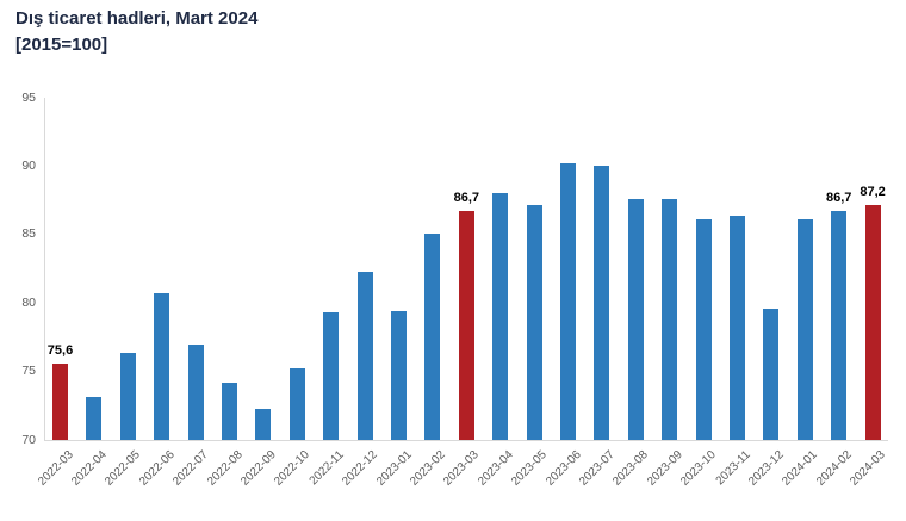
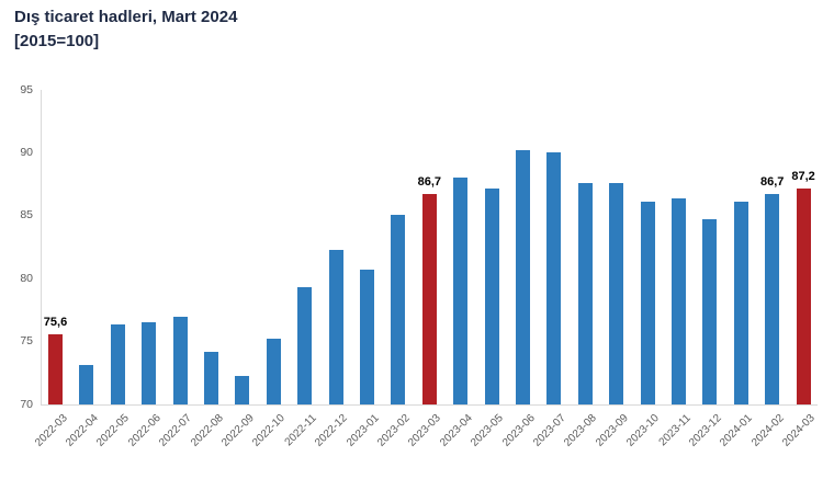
2022-06: 80.7 -> 76.5
2023-01: 79.4 -> 80.7
2023-12: 79.6 -> 84.7
